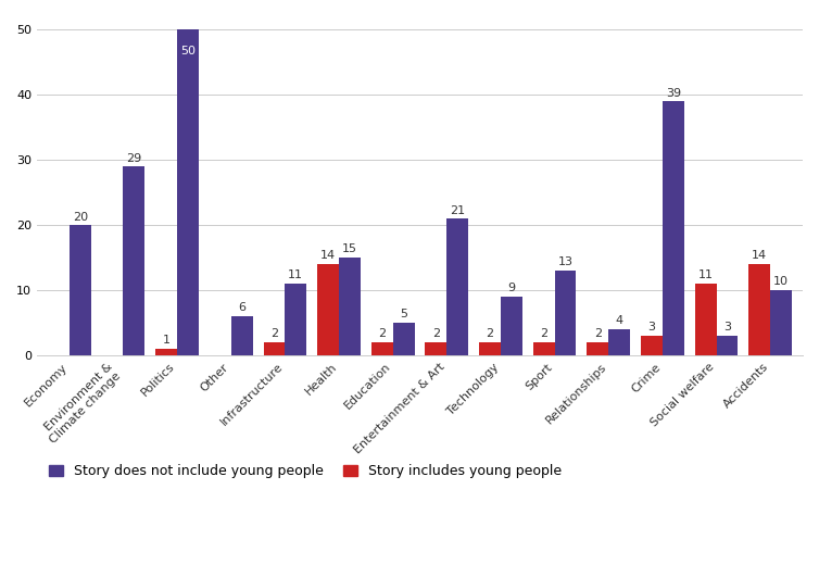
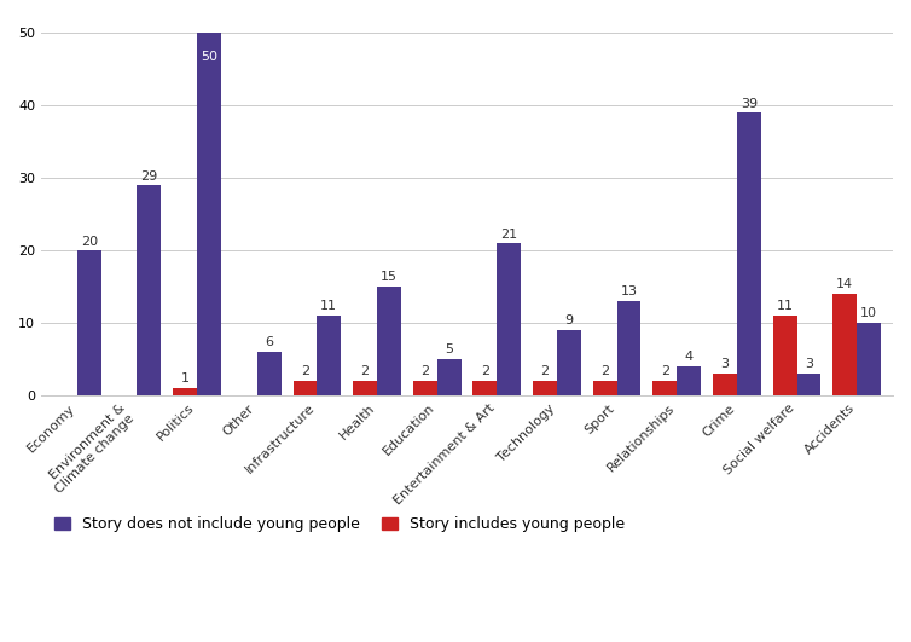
Story includes young people/Health: 14 -> 2
